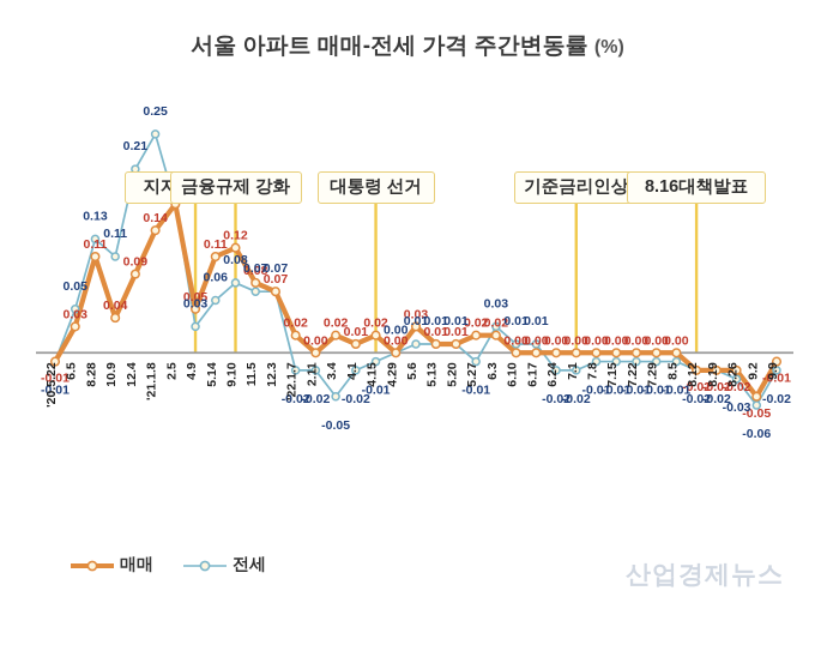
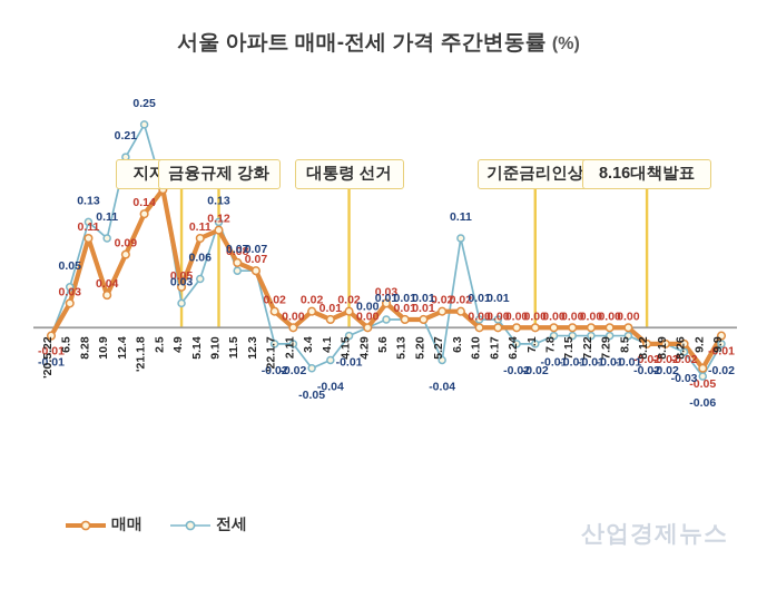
전세/9.10: 0.08 -> 0.13
전세/4.1: -0.02 -> -0.04
전세/5.27: -0.01 -> -0.04
전세/6.3: 0.03 -> 0.11
